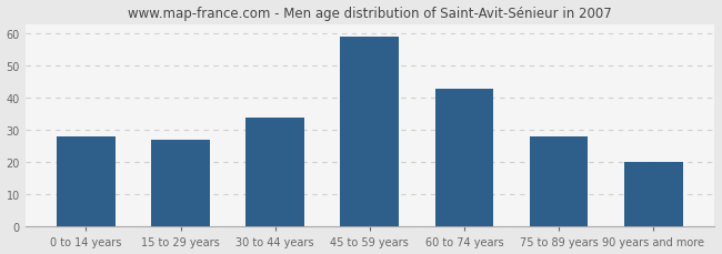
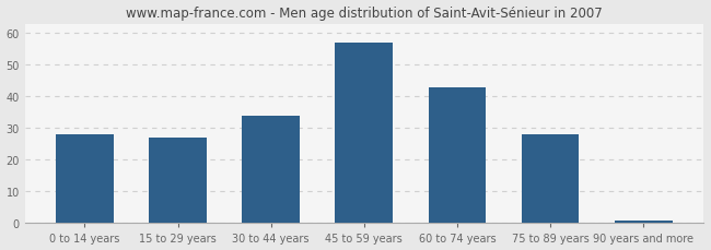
45 to 59 years: 59 -> 57
90 years and more: 20 -> 1
